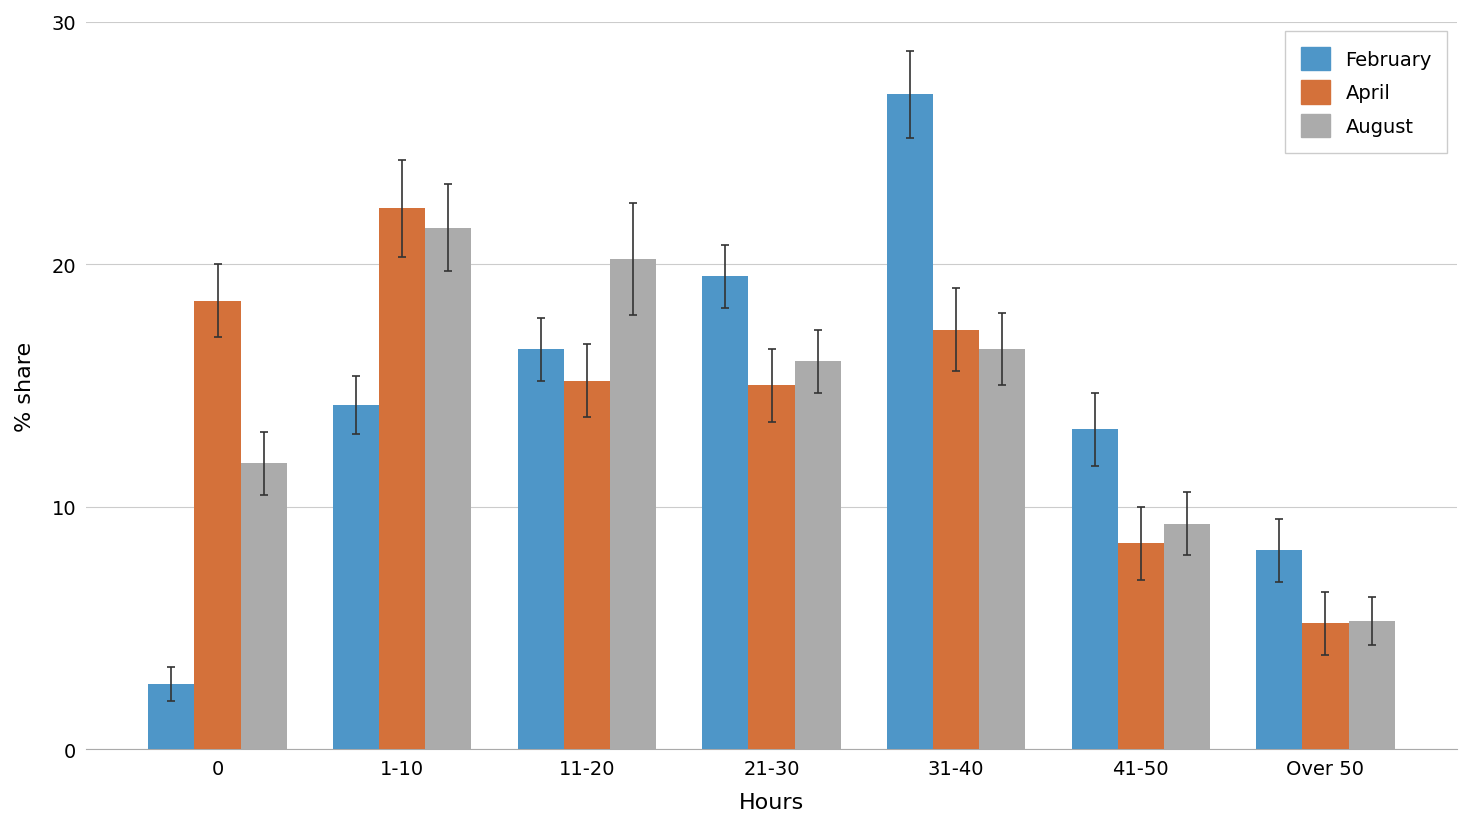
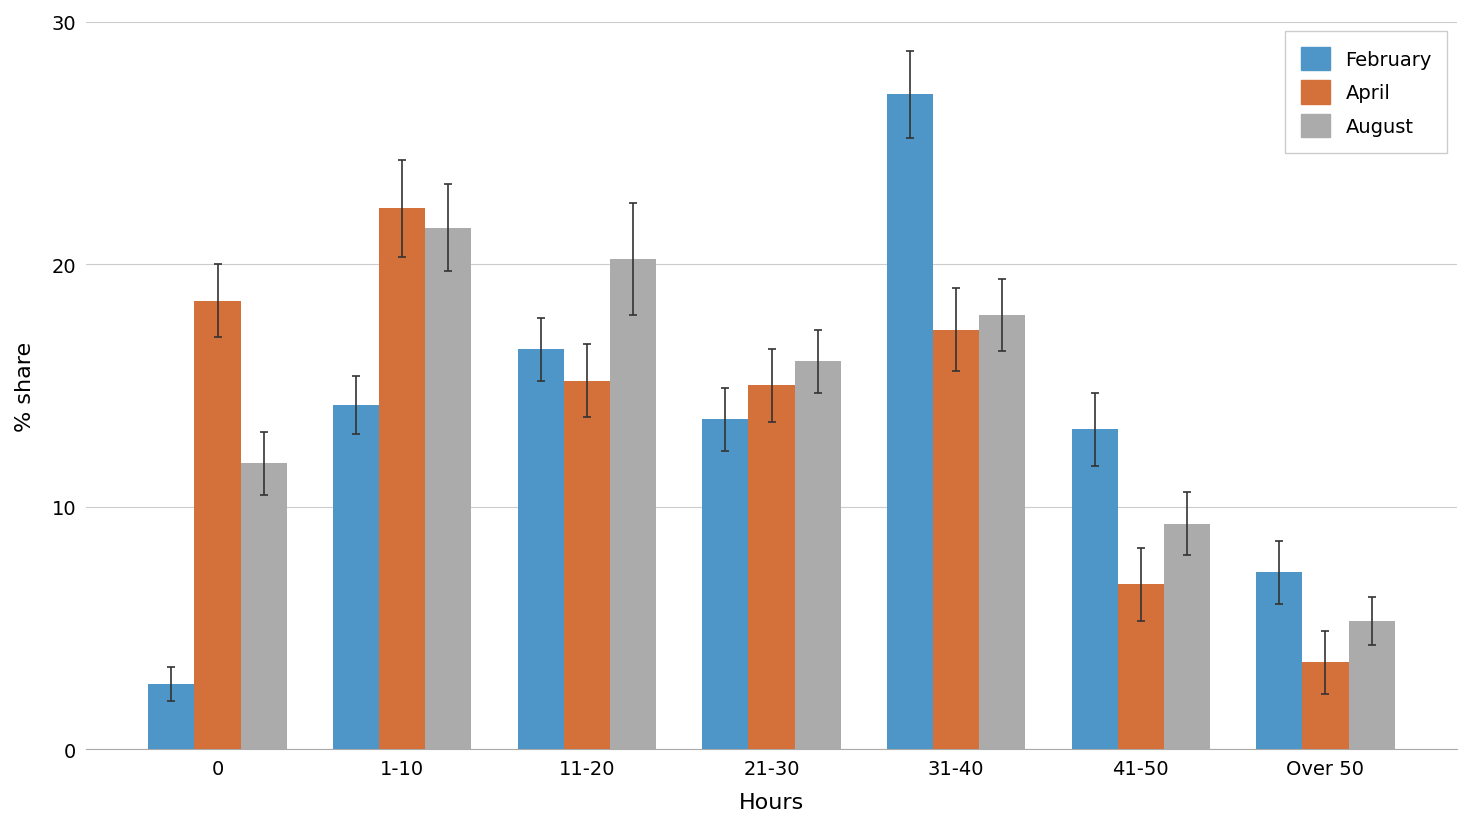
February/21-30: 19.5 -> 13.6
August/31-40: 16.5 -> 17.9
April/41-50: 8.5 -> 6.8
February/Over 50: 8.2 -> 7.3
April/Over 50: 5.2 -> 3.6
